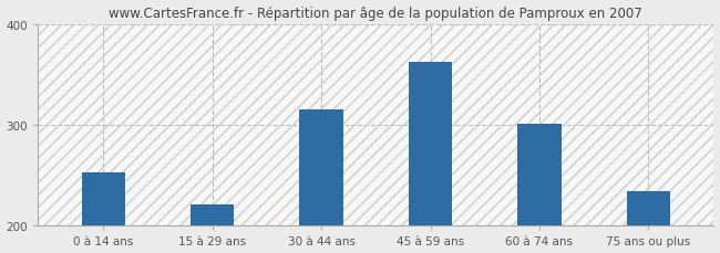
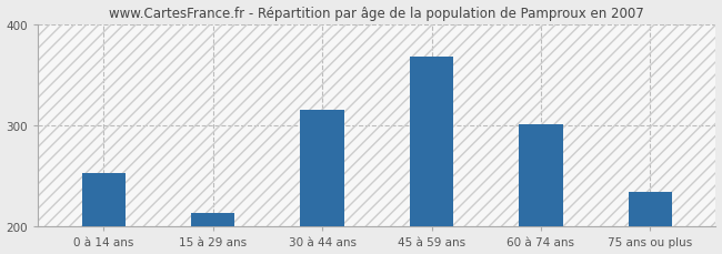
15 à 29 ans: 221 -> 214
45 à 59 ans: 362 -> 368
